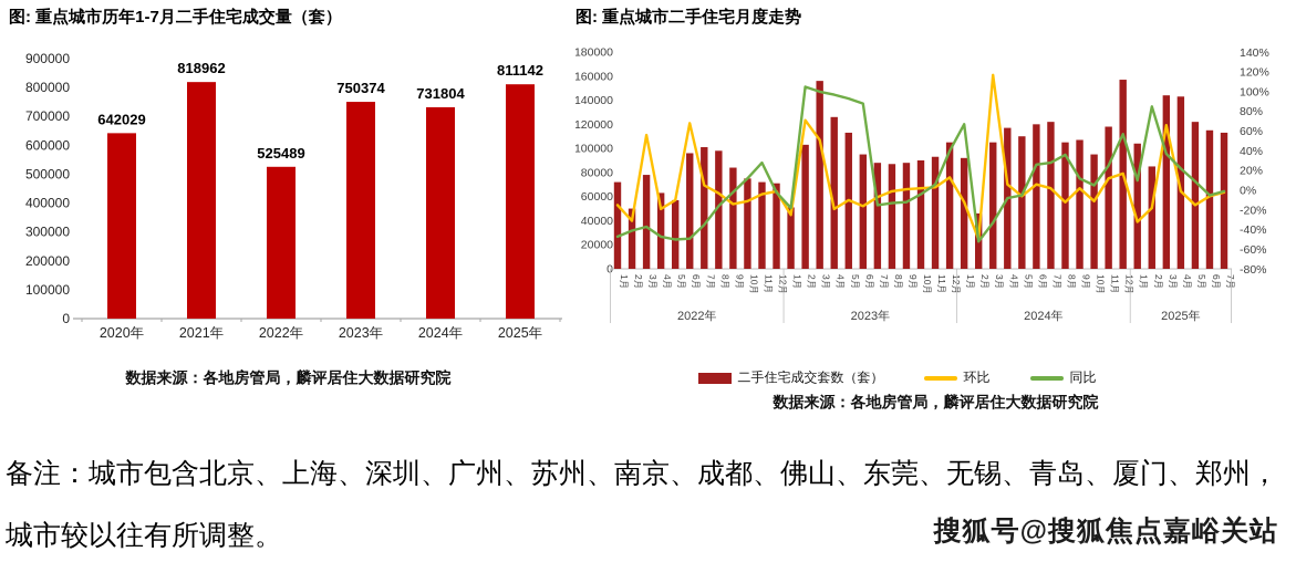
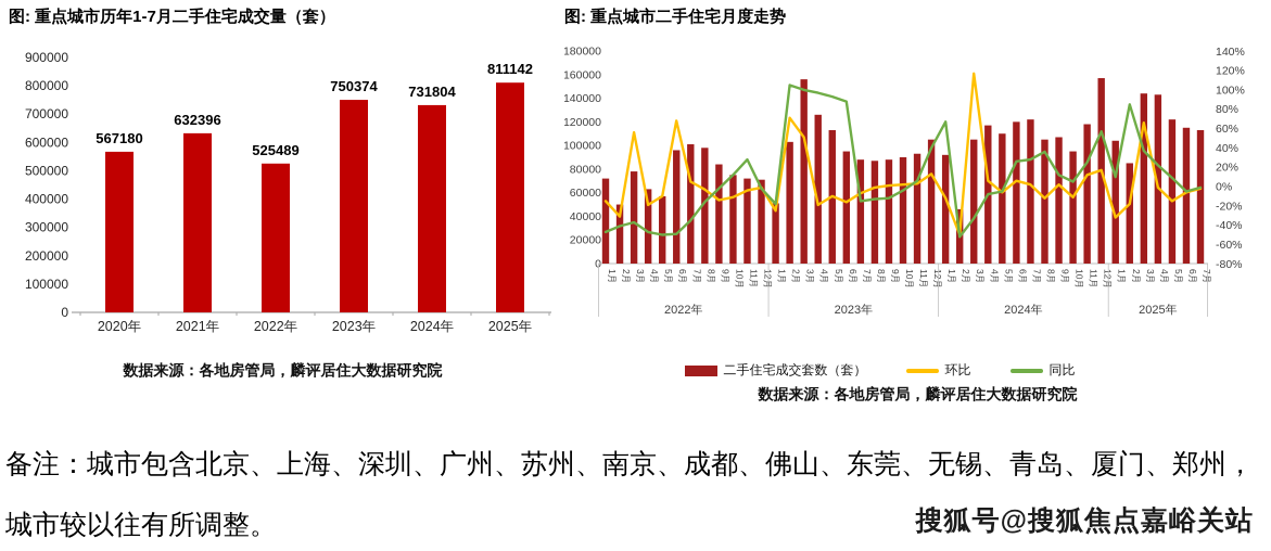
图: 重点城市历年1-7月二手住宅成交量（套）/2020年: 642029 -> 567180
图: 重点城市历年1-7月二手住宅成交量（套）/2021年: 818962 -> 632396
